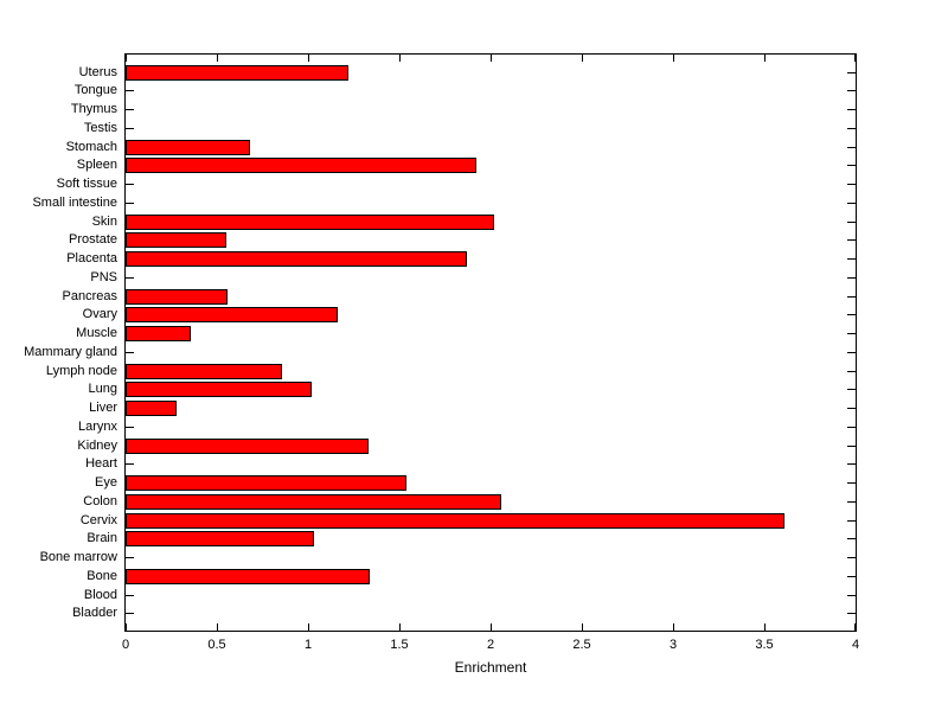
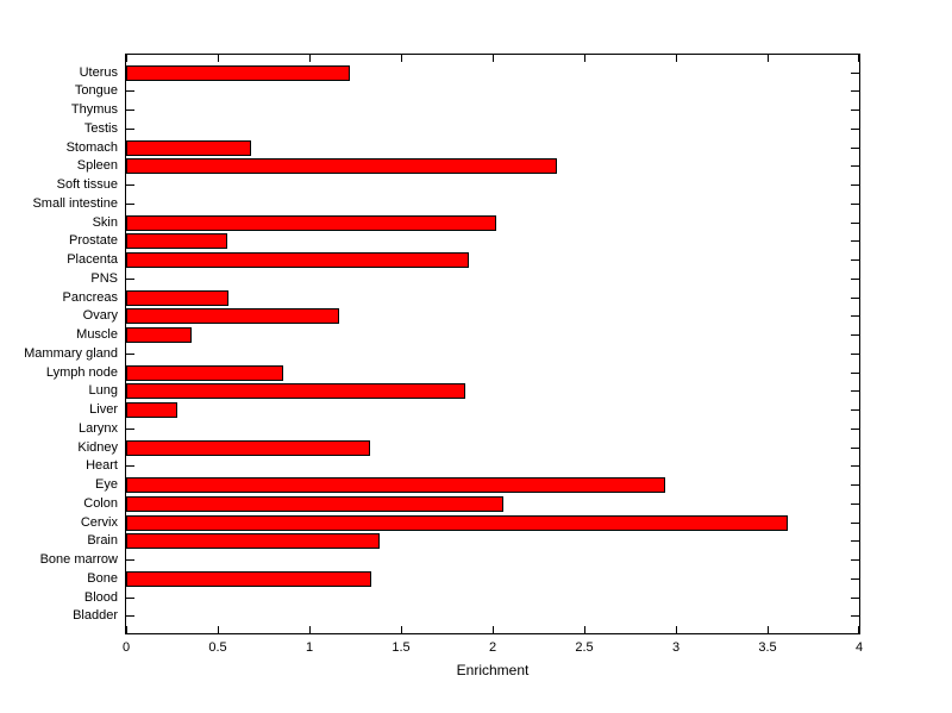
Spleen: 1.92 -> 2.35
Lung: 1.02 -> 1.85
Eye: 1.54 -> 2.94
Brain: 1.03 -> 1.38
